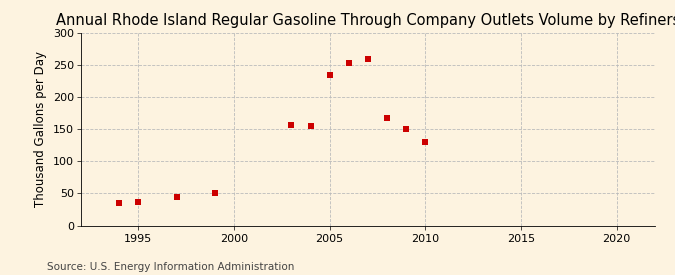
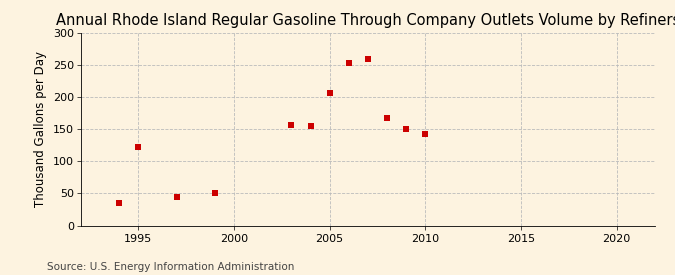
1995: 37 -> 122
2005: 235 -> 206
2010: 130 -> 142
